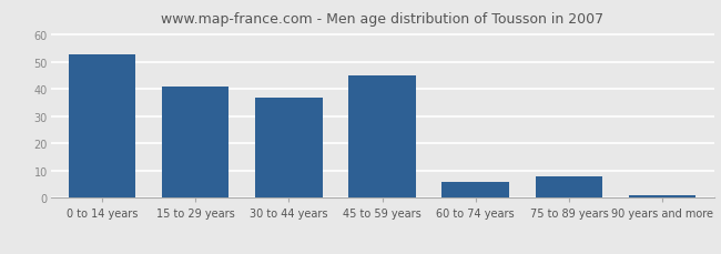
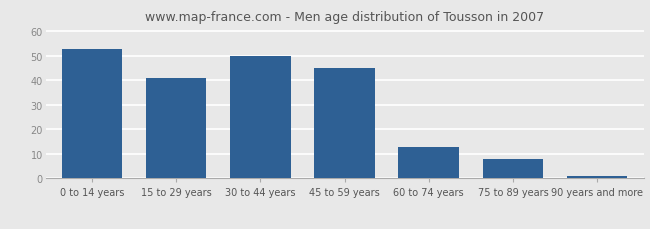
30 to 44 years: 37 -> 50
60 to 74 years: 6 -> 13
